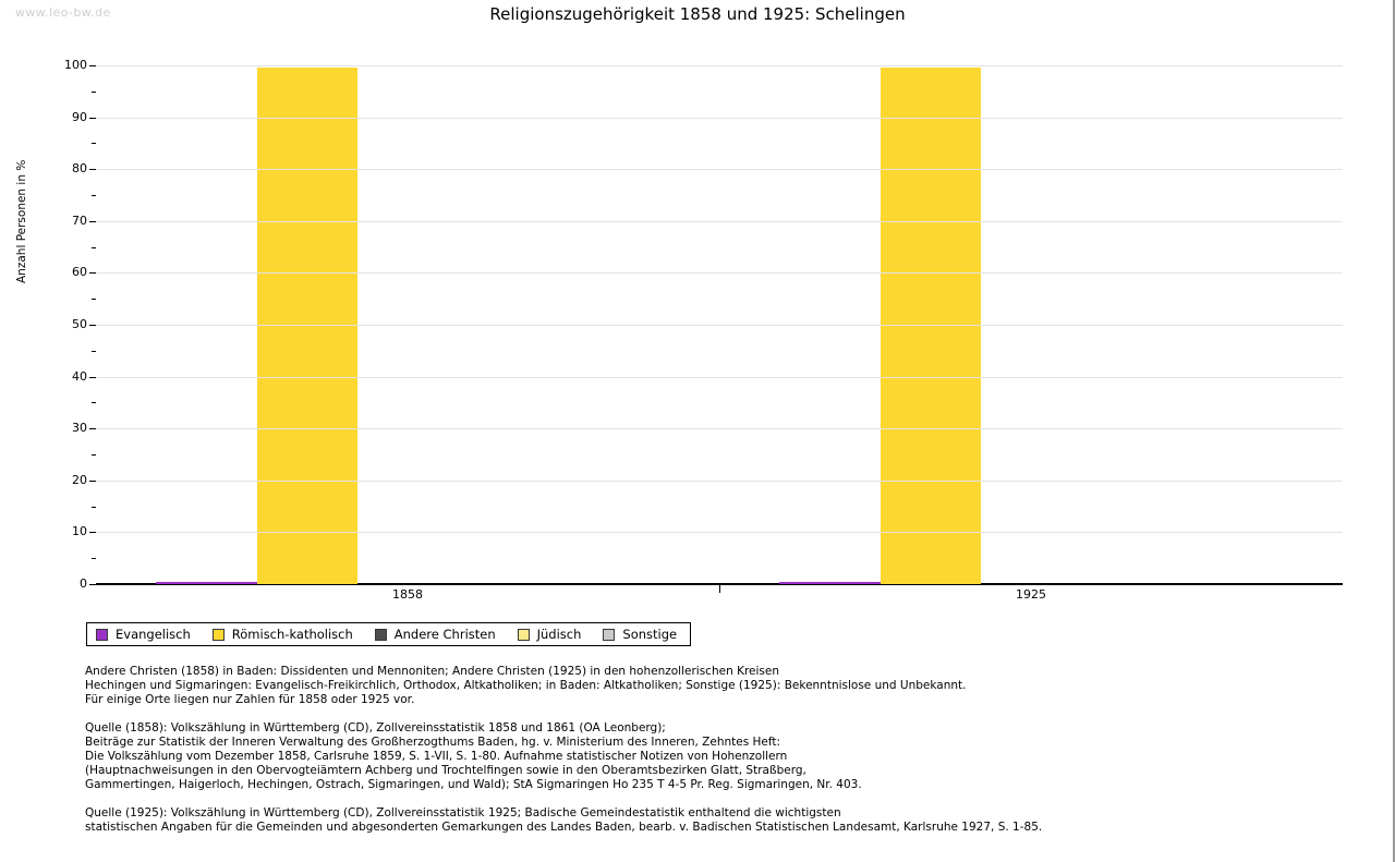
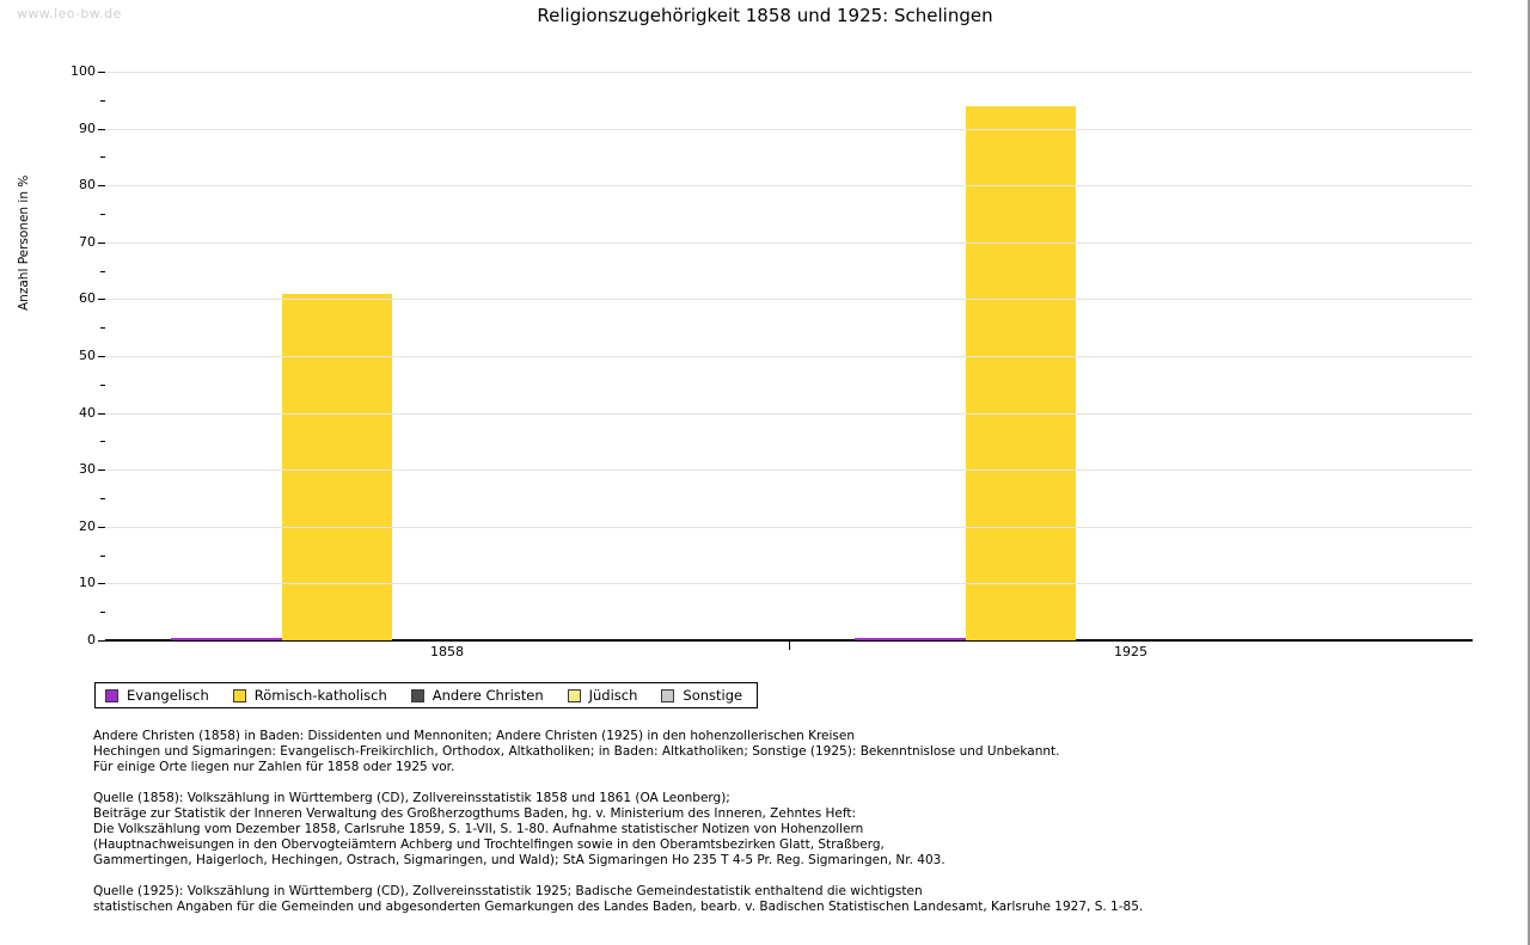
Römisch-katholisch/1858: 100 -> 61
Römisch-katholisch/1925: 100 -> 94
